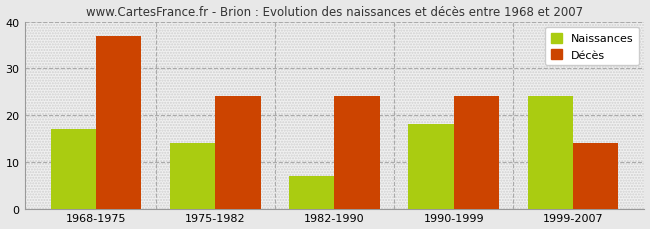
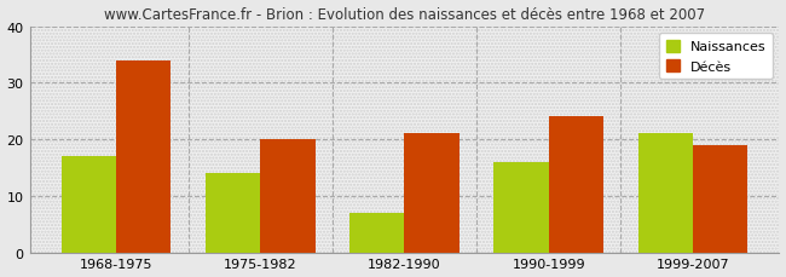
Décès/1968-1975: 37 -> 34
Décès/1975-1982: 24 -> 20
Décès/1982-1990: 24 -> 21
Naissances/1990-1999: 18 -> 16
Naissances/1999-2007: 24 -> 21
Décès/1999-2007: 14 -> 19
